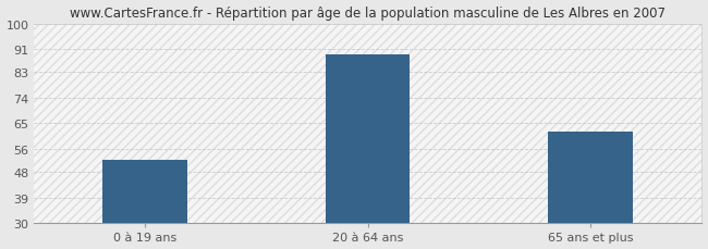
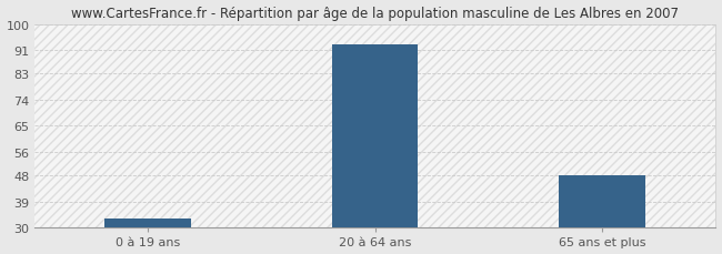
0 à 19 ans: 52 -> 33
20 à 64 ans: 89 -> 93
65 ans et plus: 62 -> 48
